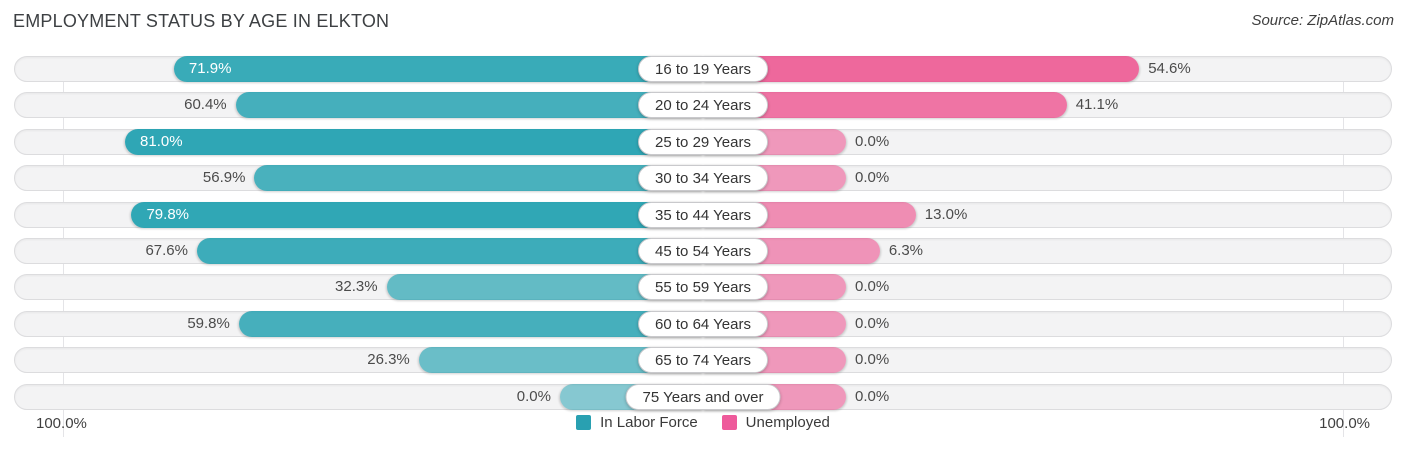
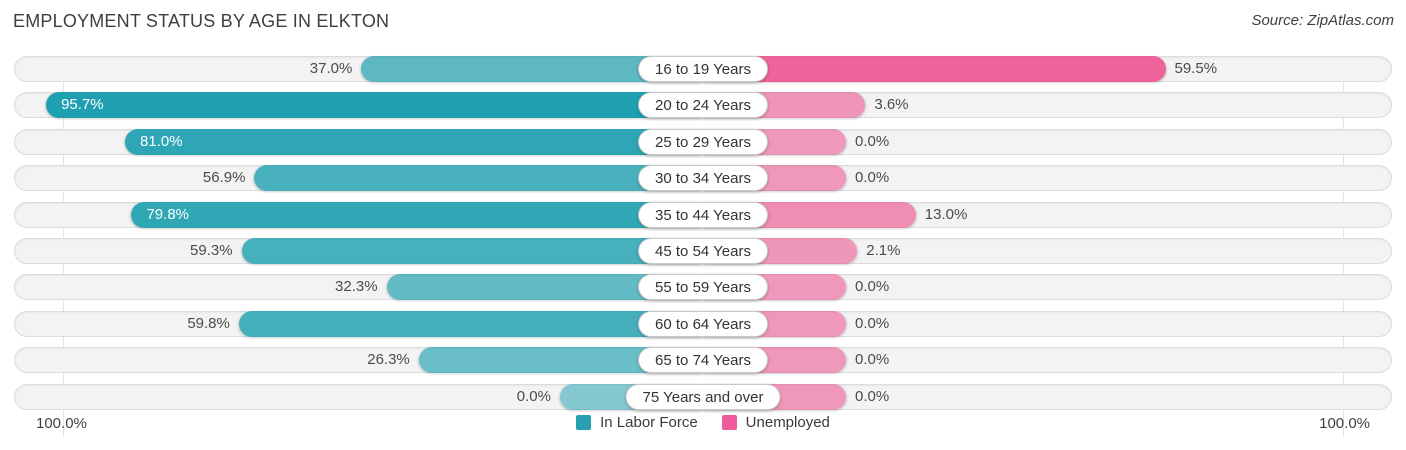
In Labor Force/16 to 19 Years: 71.9% -> 37.0%
Unemployed/16 to 19 Years: 54.6% -> 59.5%
In Labor Force/20 to 24 Years: 60.4% -> 95.7%
Unemployed/20 to 24 Years: 41.1% -> 3.6%
In Labor Force/45 to 54 Years: 67.6% -> 59.3%
Unemployed/45 to 54 Years: 6.3% -> 2.1%
